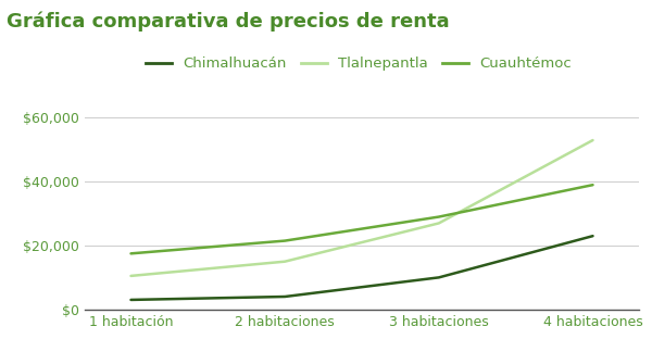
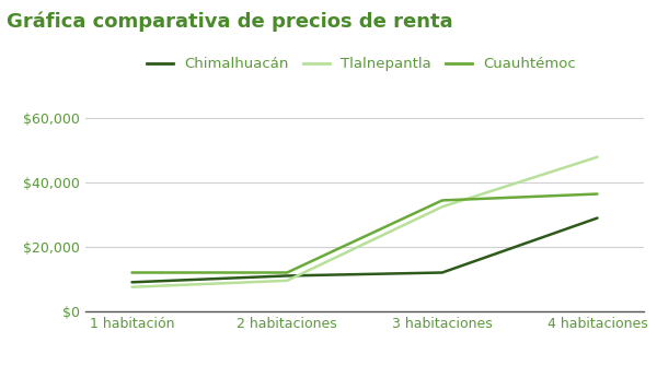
Chimalhuacán/1 habitación: $3,000 -> $9,000
Tlalnepantla/1 habitación: $10,500 -> $7,500
Cuauhtémoc/1 habitación: $17,500 -> $12,000
Chimalhuacán/2 habitaciones: $4,000 -> $11,000
Tlalnepantla/2 habitaciones: $15,000 -> $9,500
Cuauhtémoc/2 habitaciones: $21,500 -> $12,000
Chimalhuacán/3 habitaciones: $10,000 -> $12,000
Tlalnepantla/3 habitaciones: $27,000 -> $32,500
Cuauhtémoc/3 habitaciones: $29,000 -> $34,500
Chimalhuacán/4 habitaciones: $23,000 -> $29,000
Tlalnepantla/4 habitaciones: $53,000 -> $48,000
Cuauhtémoc/4 habitaciones: $39,000 -> $36,500
